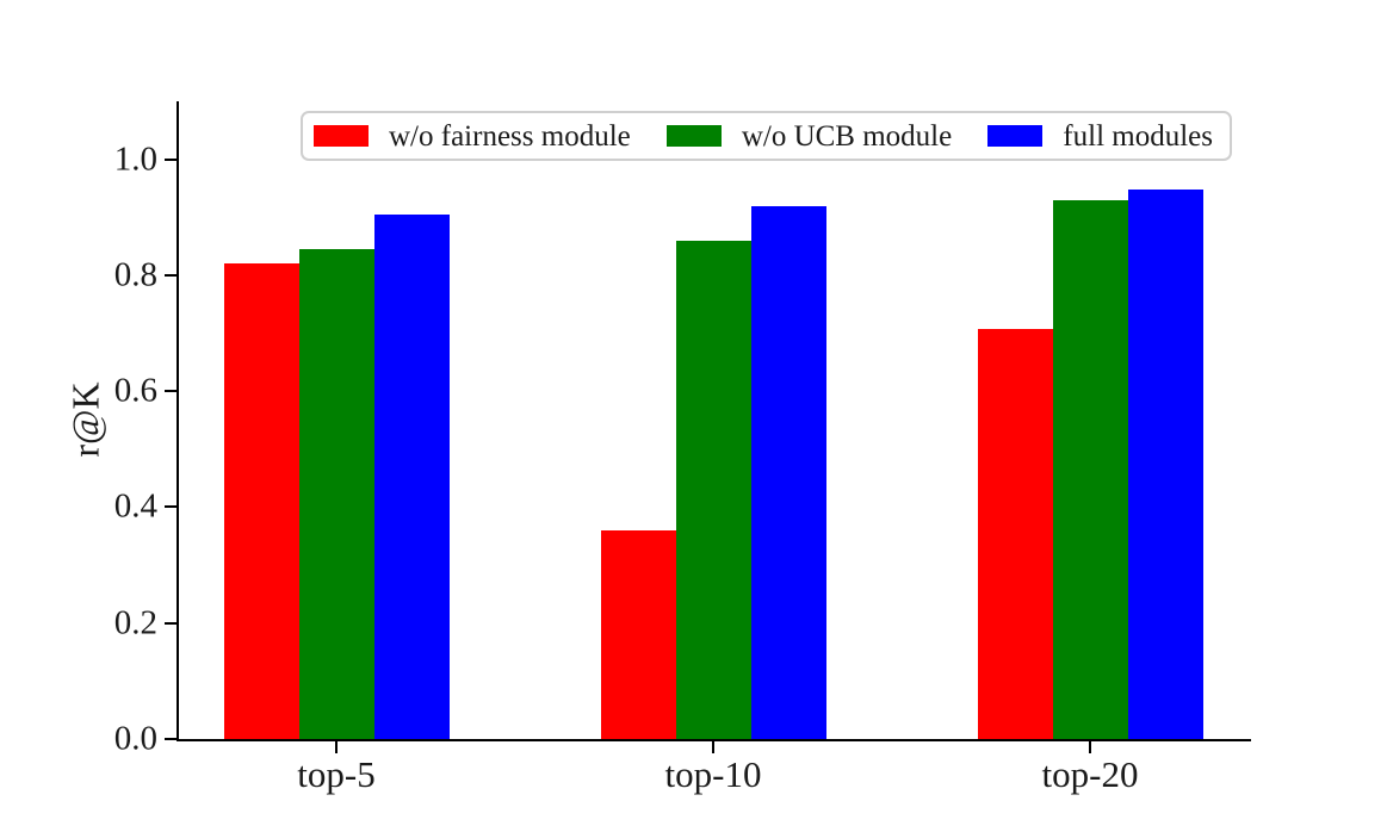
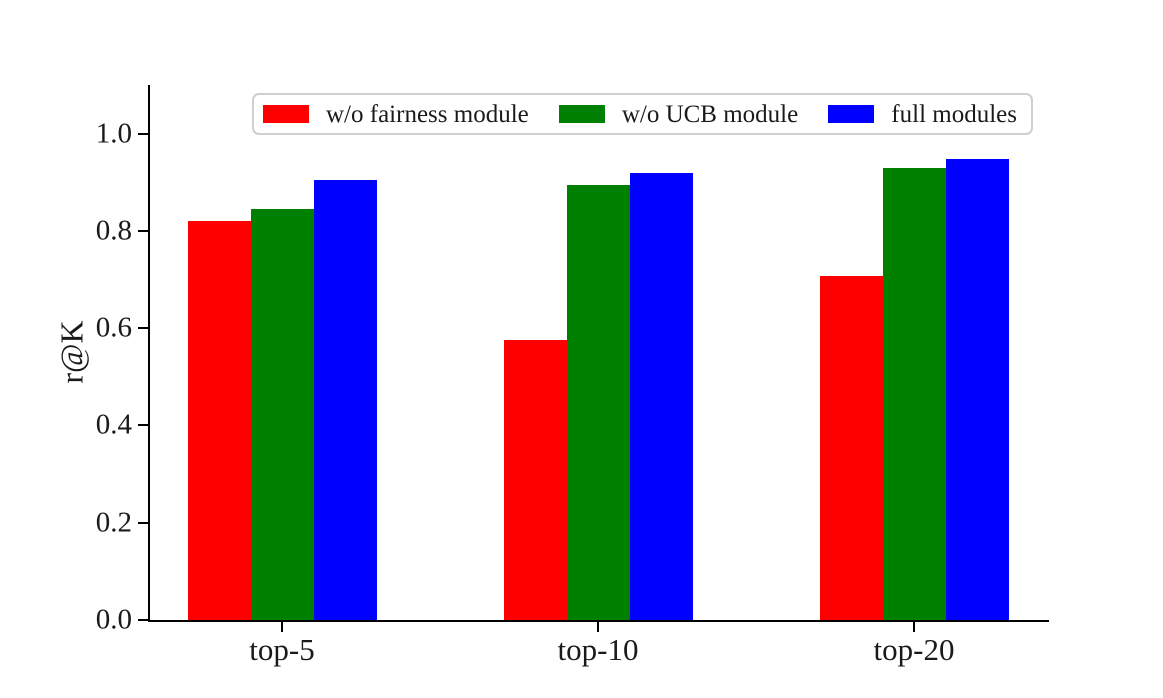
w/o fairness module/top-10: 0.36 -> 0.57
w/o UCB module/top-10: 0.86 -> 0.90
